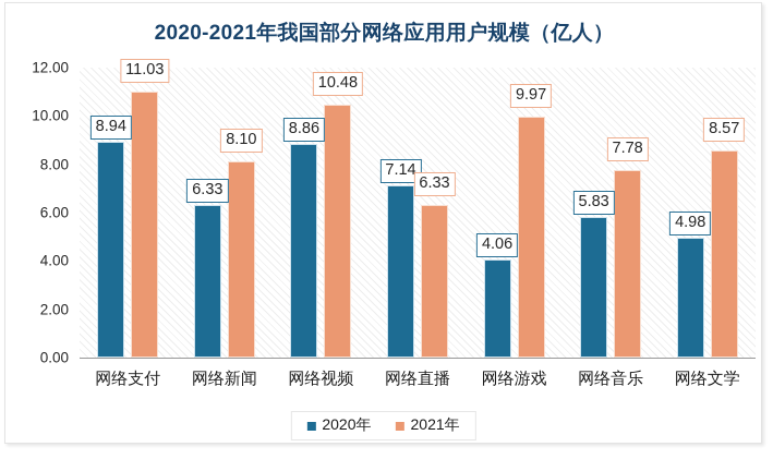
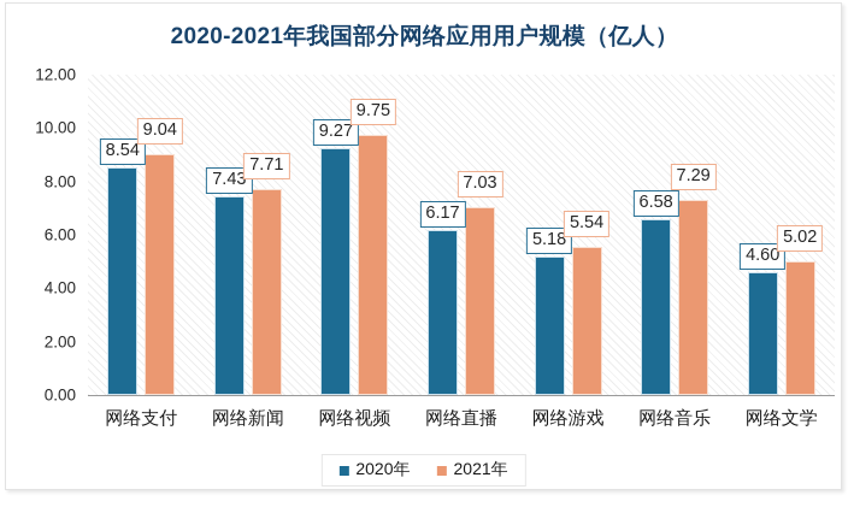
2020年/网络支付: 8.94 -> 8.54
2021年/网络支付: 11.03 -> 9.04
2020年/网络新闻: 6.33 -> 7.43
2021年/网络新闻: 8.10 -> 7.71
2020年/网络视频: 8.86 -> 9.27
2021年/网络视频: 10.48 -> 9.75
2020年/网络直播: 7.14 -> 6.17
2021年/网络直播: 6.33 -> 7.03
2020年/网络游戏: 4.06 -> 5.18
2021年/网络游戏: 9.97 -> 5.54
2020年/网络音乐: 5.83 -> 6.58
2021年/网络音乐: 7.78 -> 7.29
2020年/网络文学: 4.98 -> 4.60
2021年/网络文学: 8.57 -> 5.02
